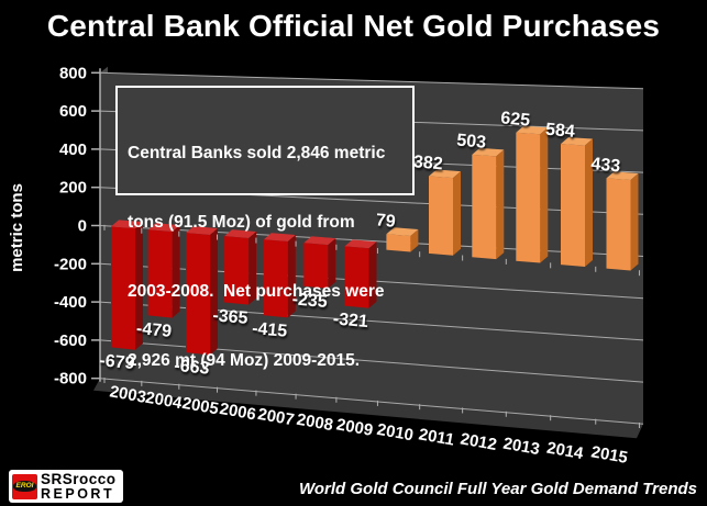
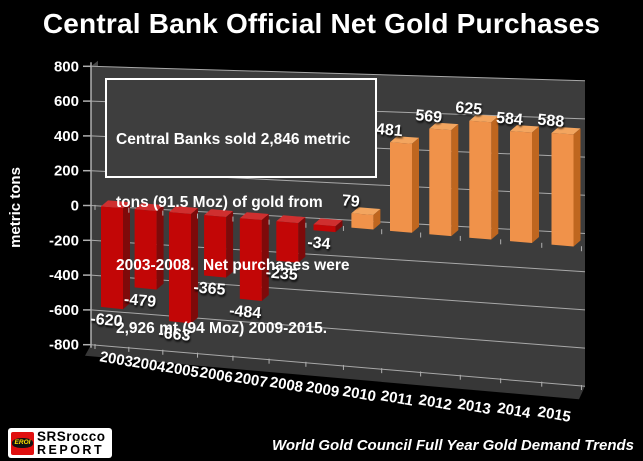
2003: -679 -> -620
2007: -415 -> -484
2009: -321 -> -34
2011: 382 -> 481
2012: 503 -> 569
2015: 433 -> 588
